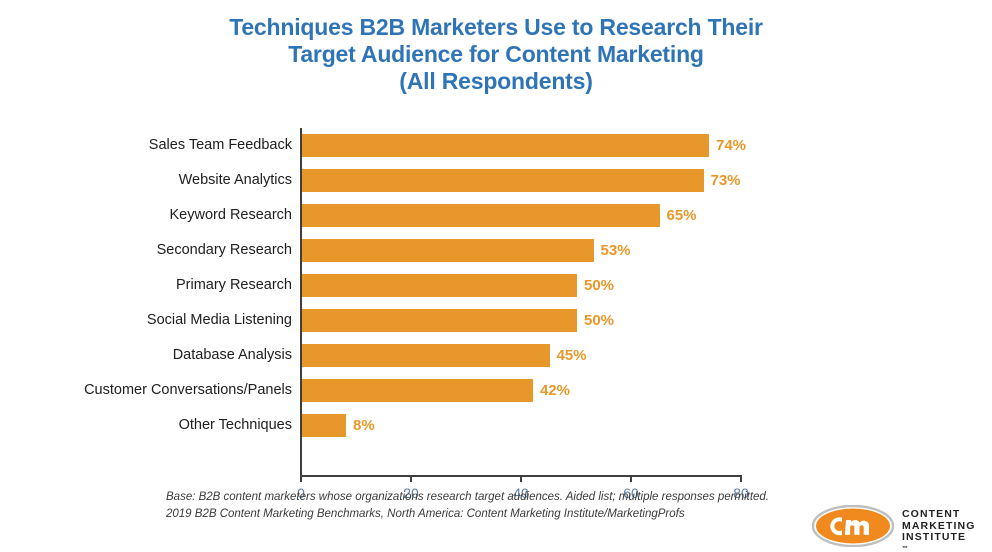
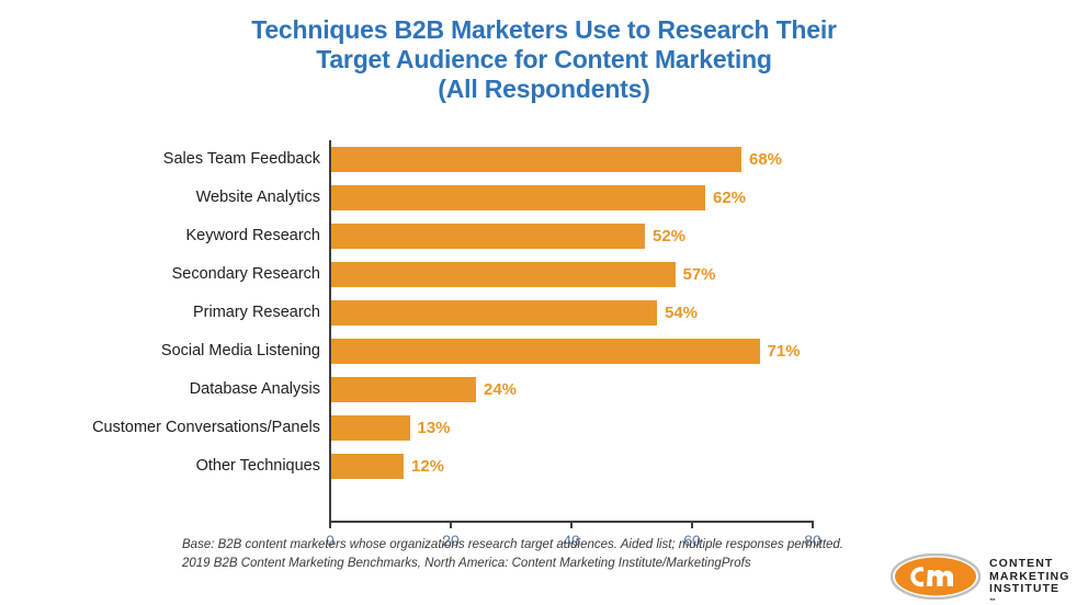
Sales Team Feedback: 74% -> 68%
Website Analytics: 73% -> 62%
Keyword Research: 65% -> 52%
Secondary Research: 53% -> 57%
Primary Research: 50% -> 54%
Social Media Listening: 50% -> 71%
Database Analysis: 45% -> 24%
Customer Conversations/Panels: 42% -> 13%
Other Techniques: 8% -> 12%
